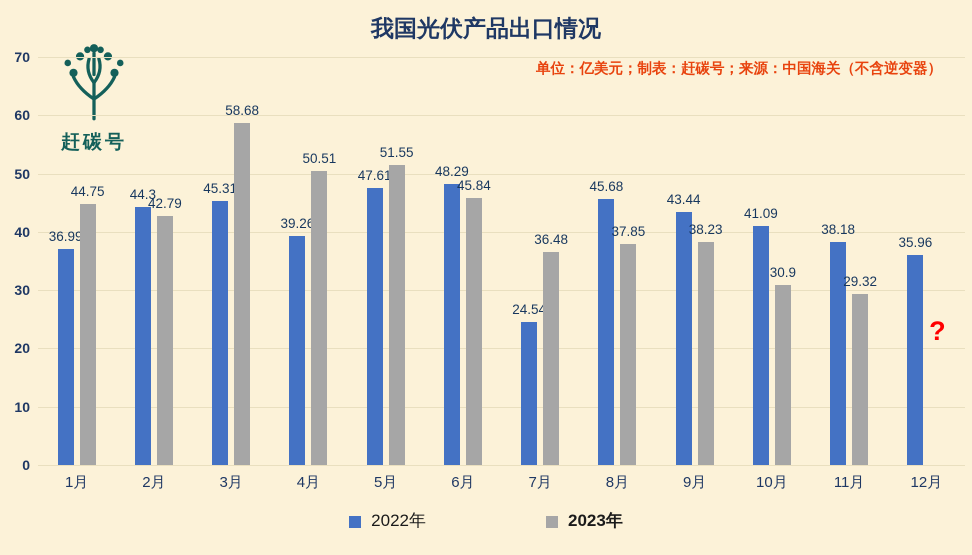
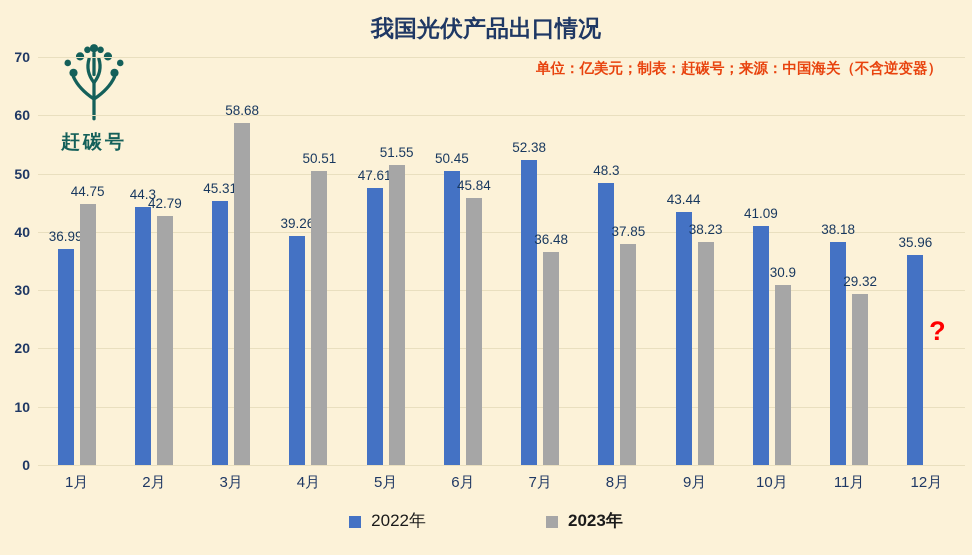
2022年/6月: 48.29 -> 50.45
2022年/7月: 24.54 -> 52.38
2022年/8月: 45.68 -> 48.3
